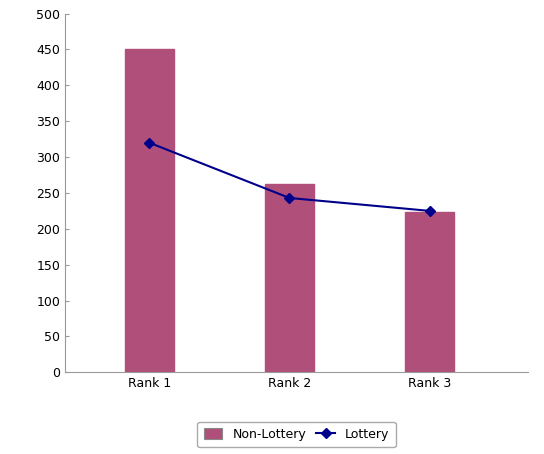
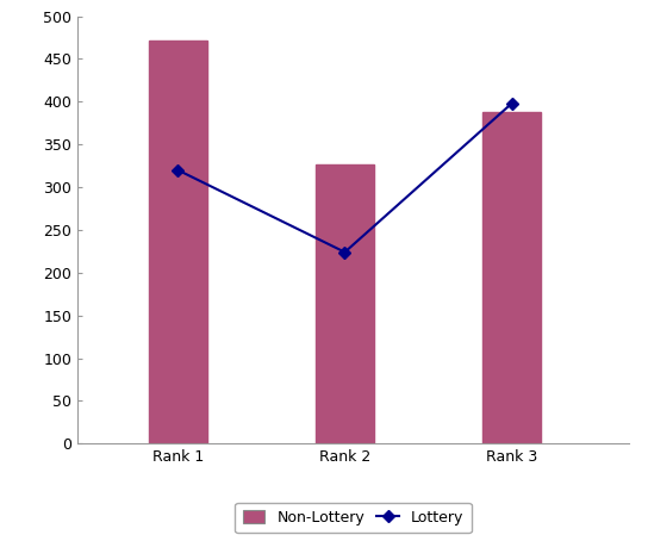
Non-Lottery/Rank 1: 450 -> 472
Non-Lottery/Rank 2: 263 -> 326
Lottery/Rank 2: 243 -> 224
Non-Lottery/Rank 3: 223 -> 388
Lottery/Rank 3: 225 -> 398
